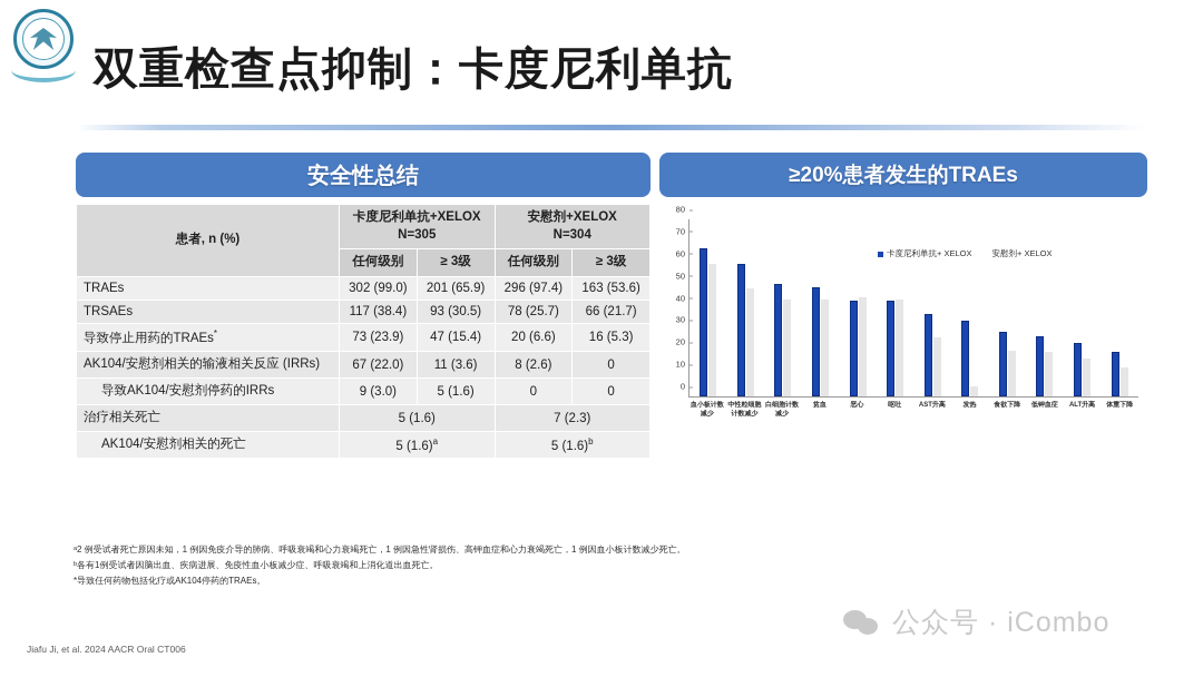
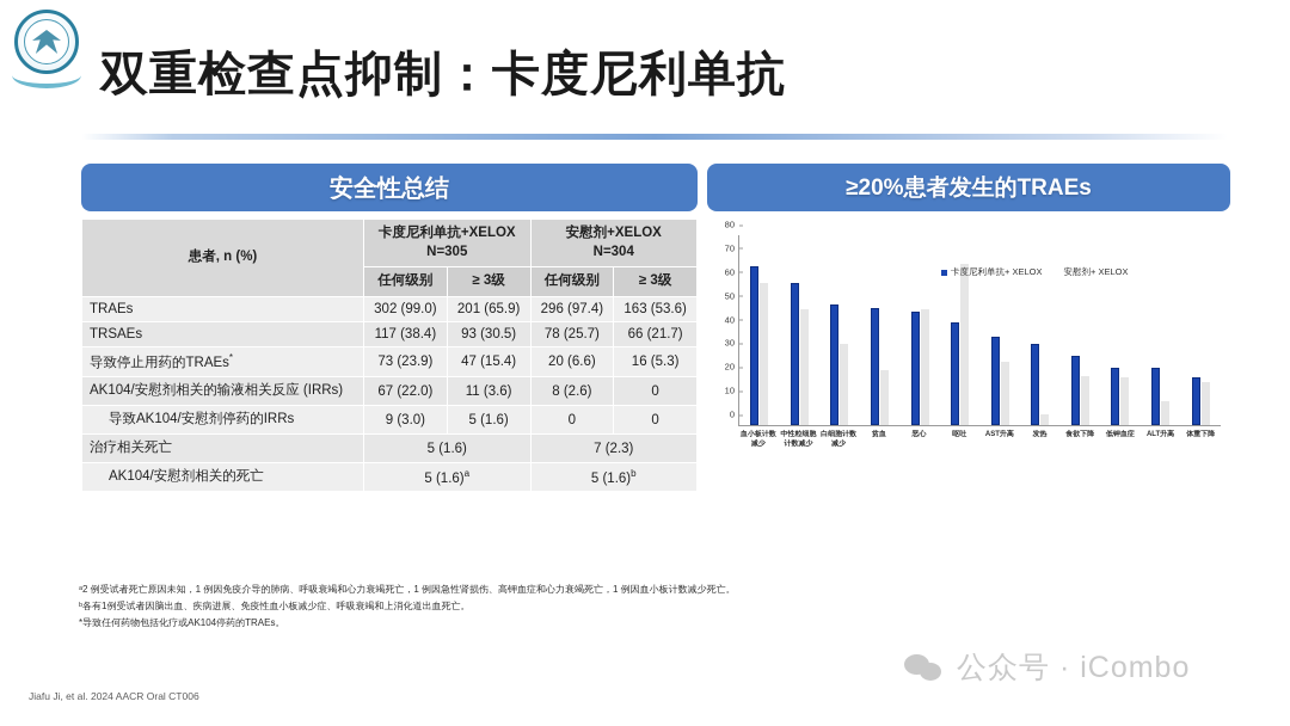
安慰剂+ XELOX/白细胞计数 减少: 44 -> 34
安慰剂+ XELOX/贫血: 44 -> 23
卡度尼利单抗+ XELOX/恶心: 44 -> 48
安慰剂+ XELOX/恶心: 45 -> 49
安慰剂+ XELOX/呕吐: 44 -> 68
卡度尼利单抗+ XELOX/低钾血症: 27 -> 24
安慰剂+ XELOX/ALT升高: 17 -> 10
安慰剂+ XELOX/体重下降: 13 -> 18
